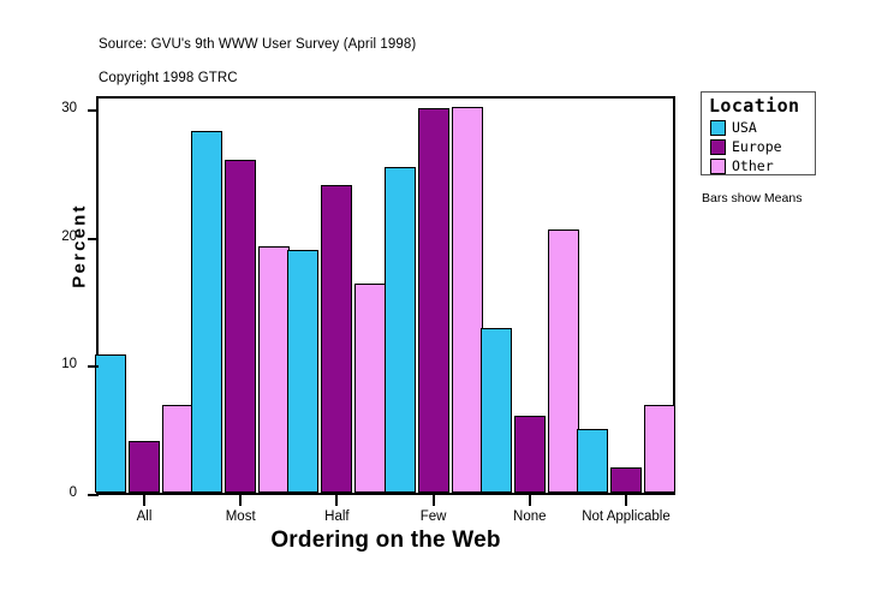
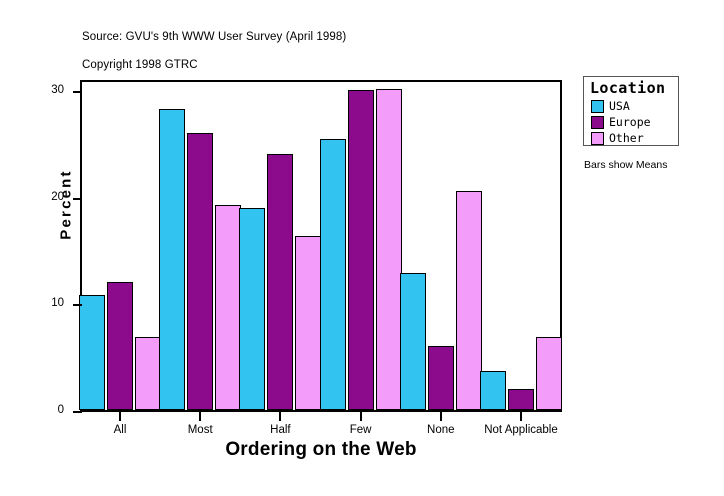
Europe/All: 4 -> 12
USA/Not Applicable: 5.0 -> 3.7
